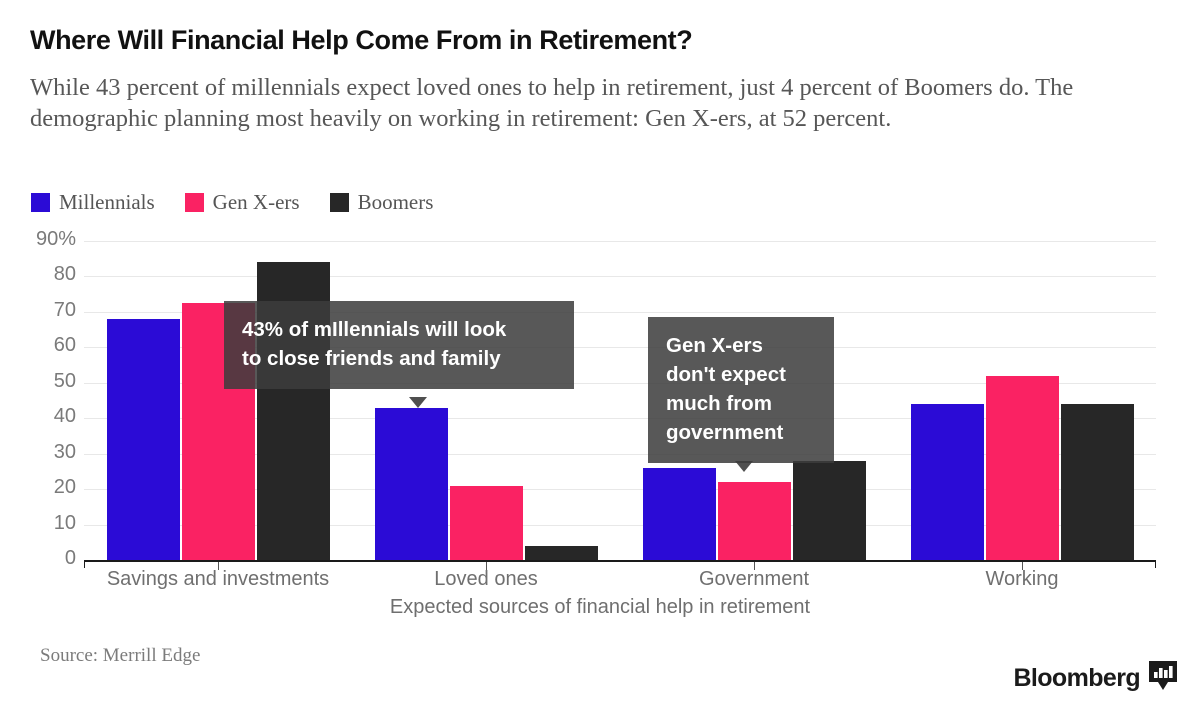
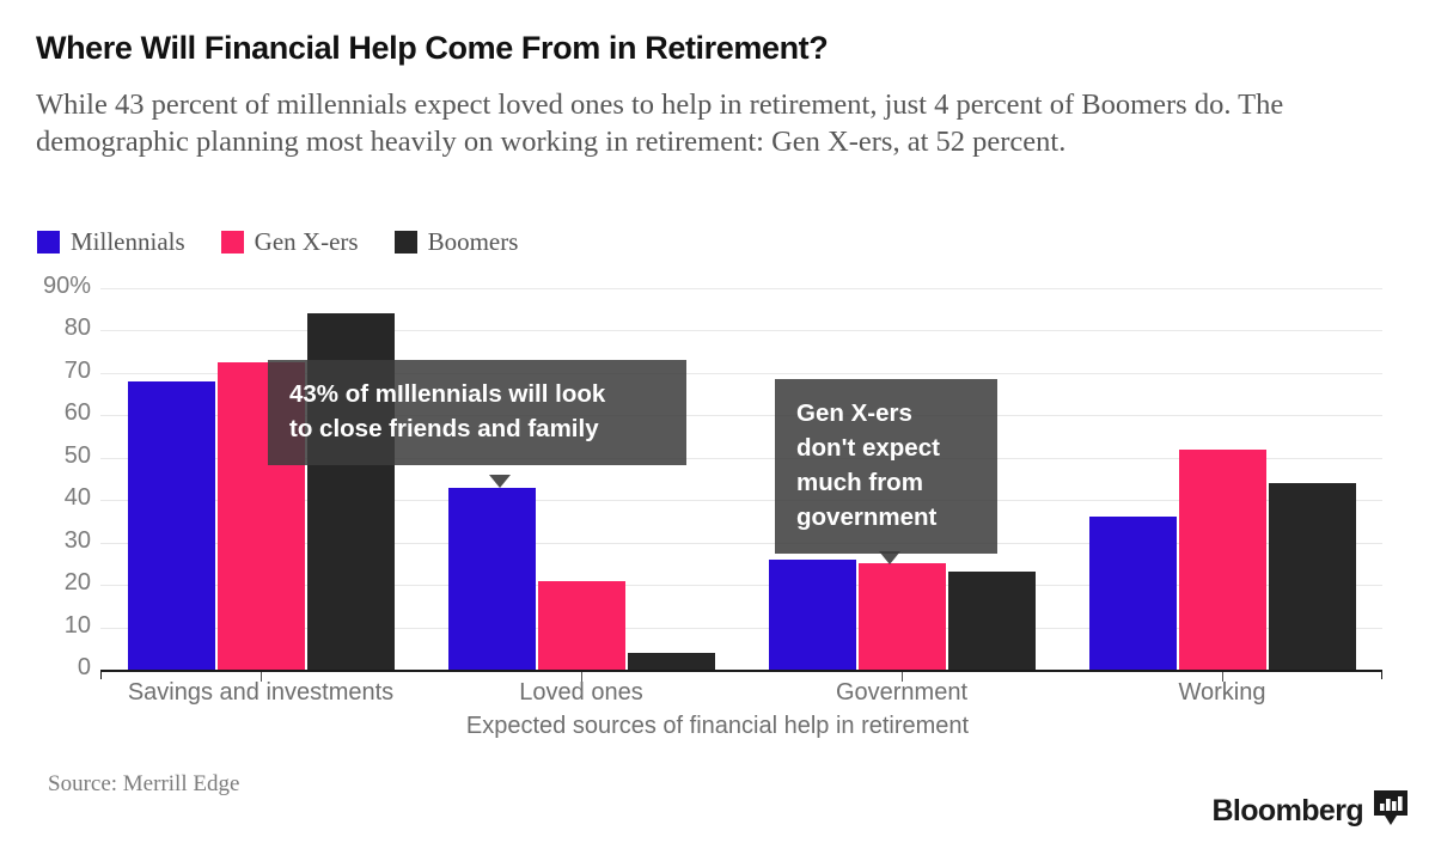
Gen X-ers/Government: 22% -> 25%
Boomers/Government: 28% -> 23%
Millennials/Working: 44% -> 36%
